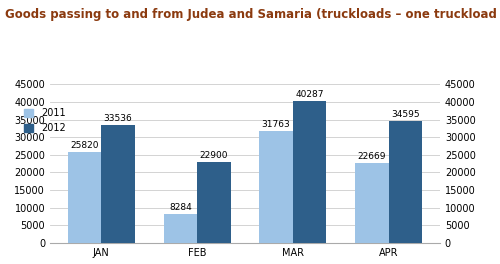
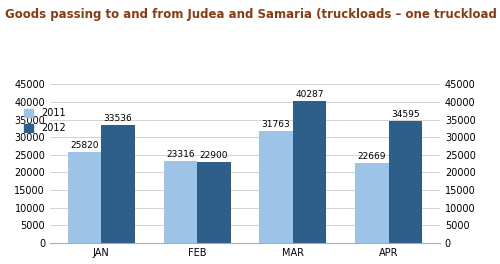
2011/FEB: 8284 -> 23316
